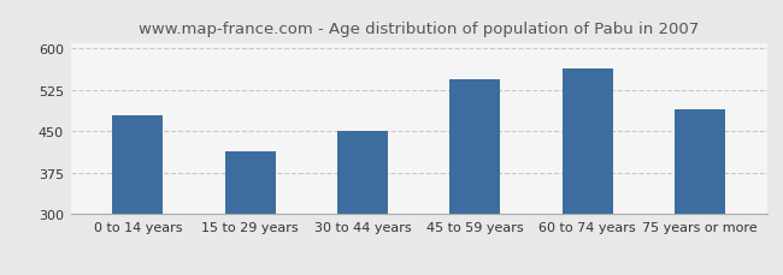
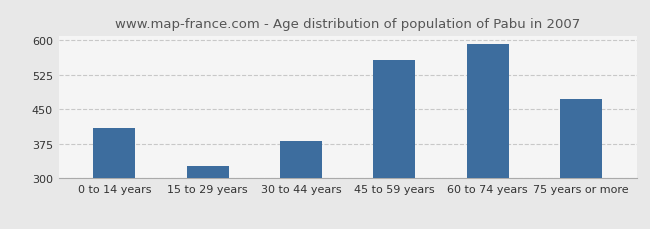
0 to 14 years: 480 -> 410
15 to 29 years: 415 -> 328
30 to 44 years: 450 -> 382
45 to 59 years: 545 -> 557
60 to 74 years: 565 -> 592
75 years or more: 490 -> 472
